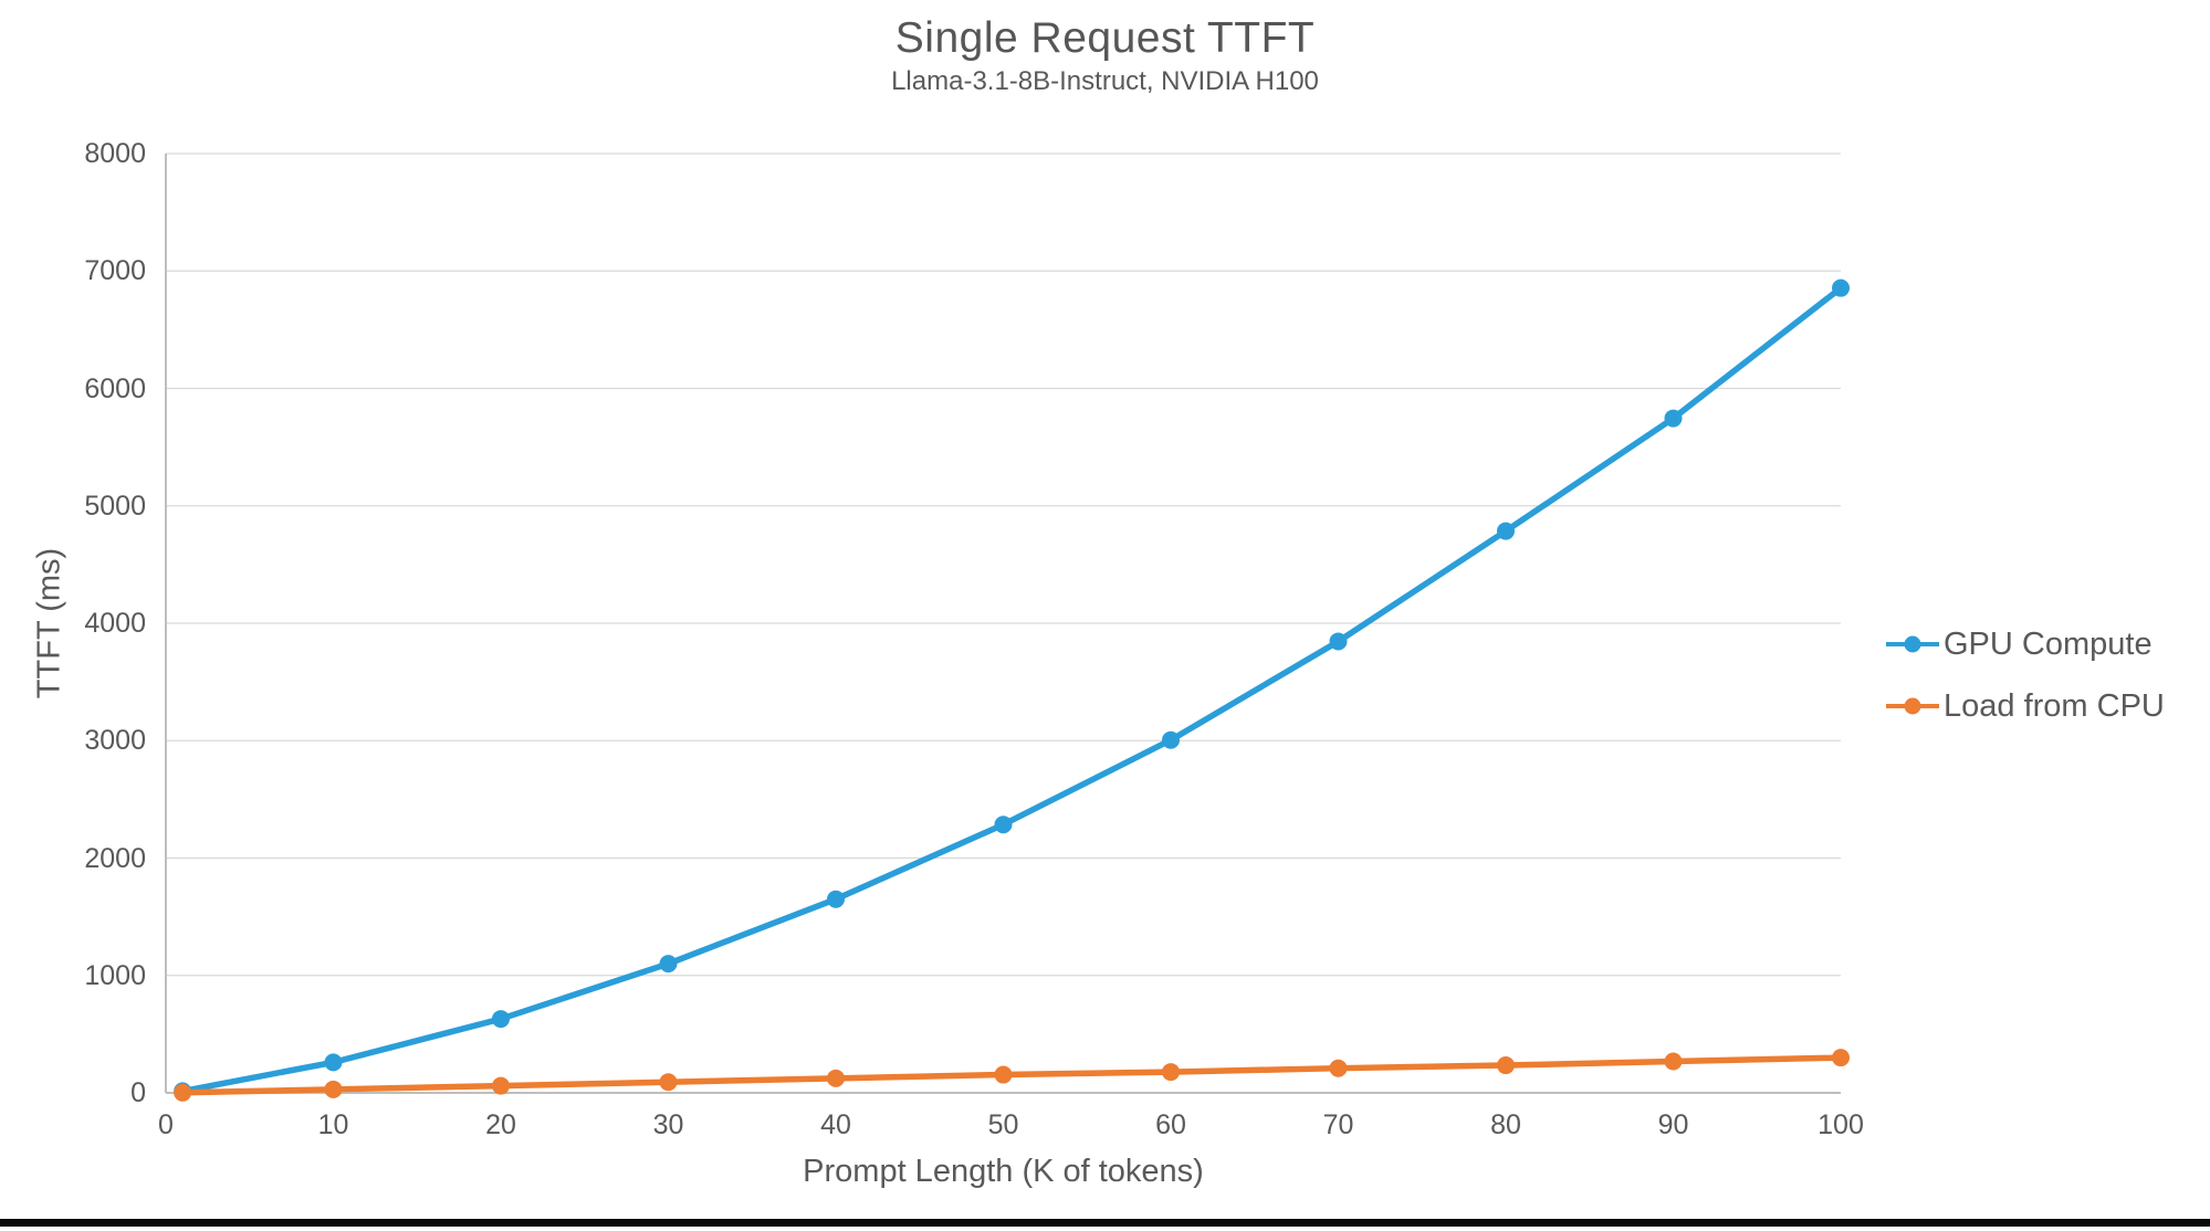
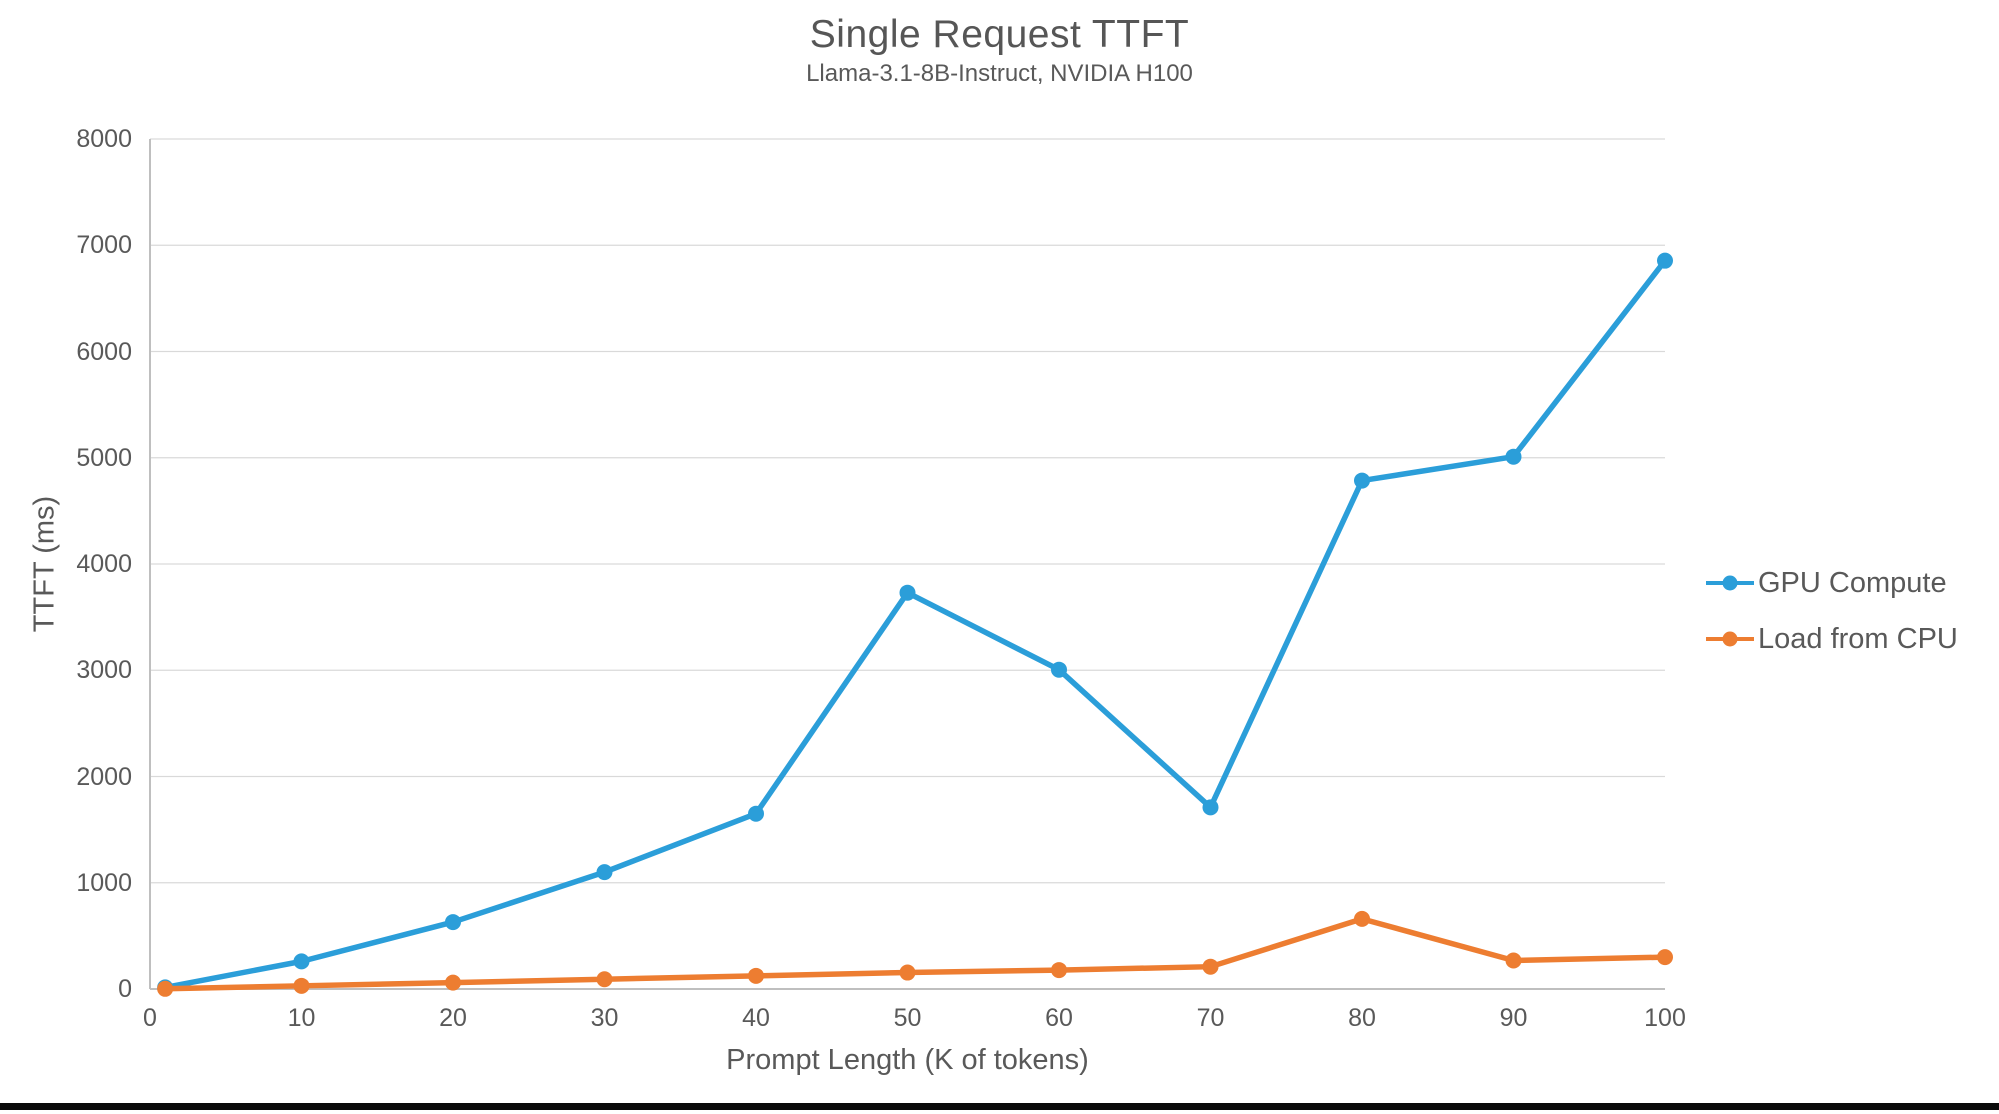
GPU Compute/50: 2280 -> 3730
GPU Compute/70: 3840 -> 1710
Load from CPU/80: 240 -> 660
GPU Compute/90: 5740 -> 5010
